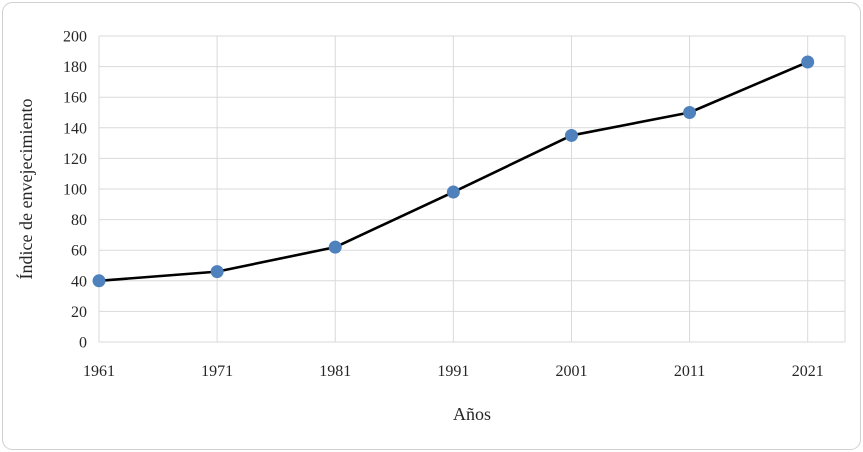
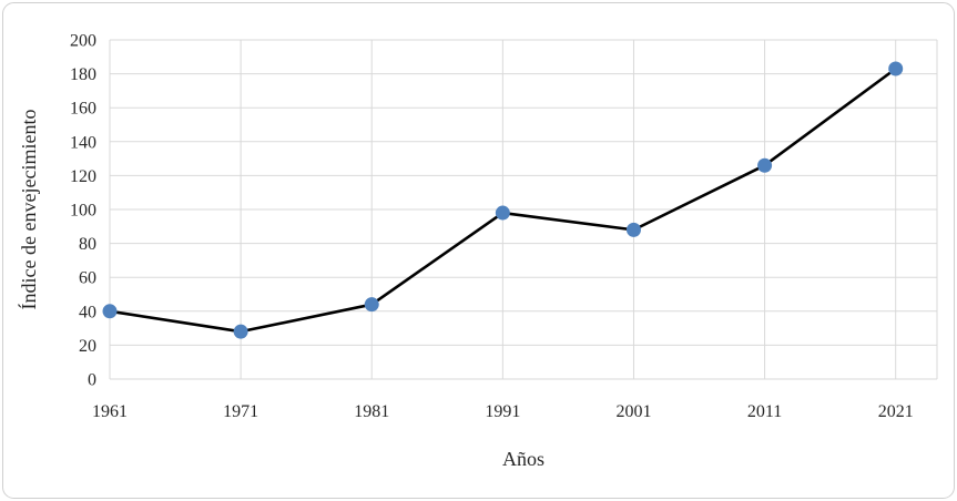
1971: 46 -> 28
1981: 62 -> 44
2001: 135 -> 88
2011: 150 -> 126
